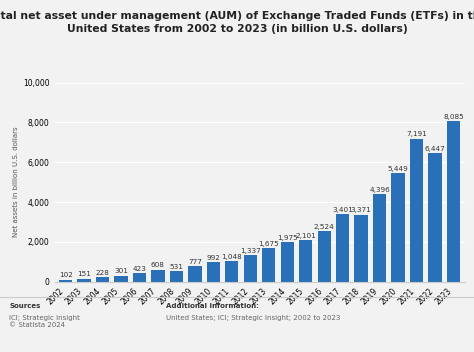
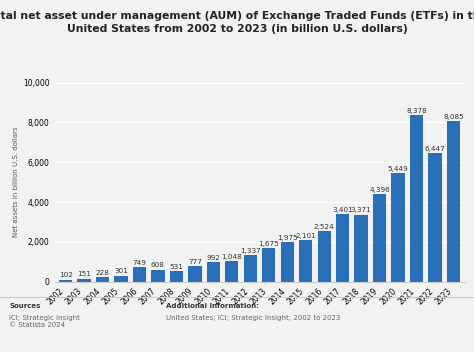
2006: 423 -> 749
2021: 7,191 -> 8,378
